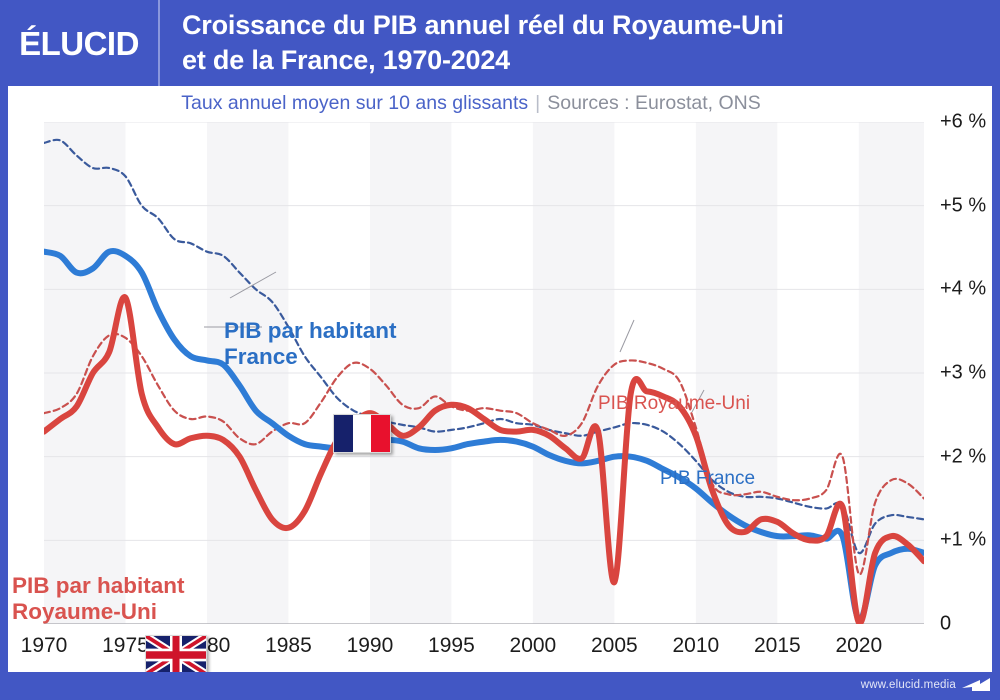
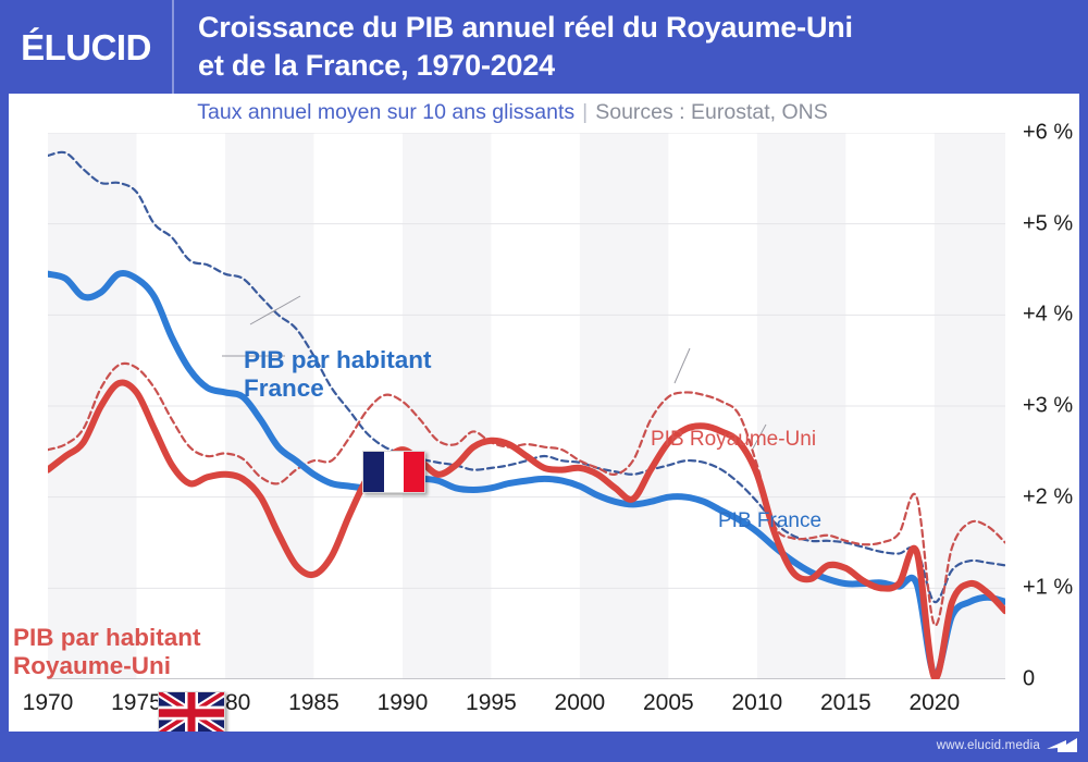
PIB Royaume-Uni/1975: 3.9% -> 3.1%
PIB Royaume-Uni/2005: 0.5% -> 2.6%
